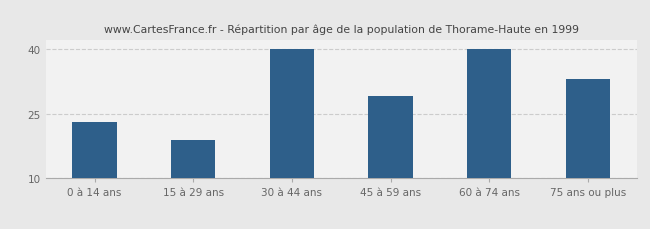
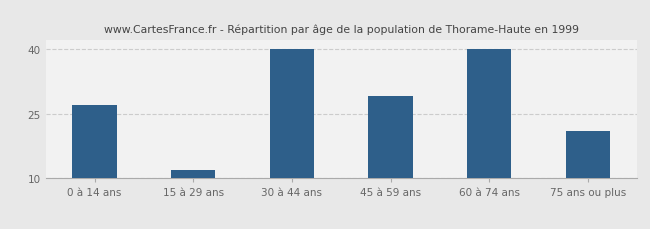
0 à 14 ans: 23 -> 27
15 à 29 ans: 19 -> 12
75 ans ou plus: 33 -> 21
